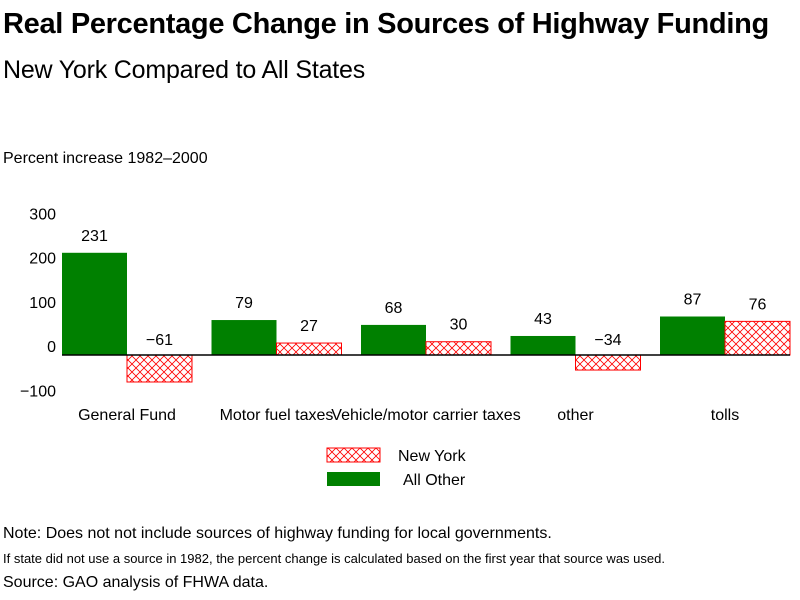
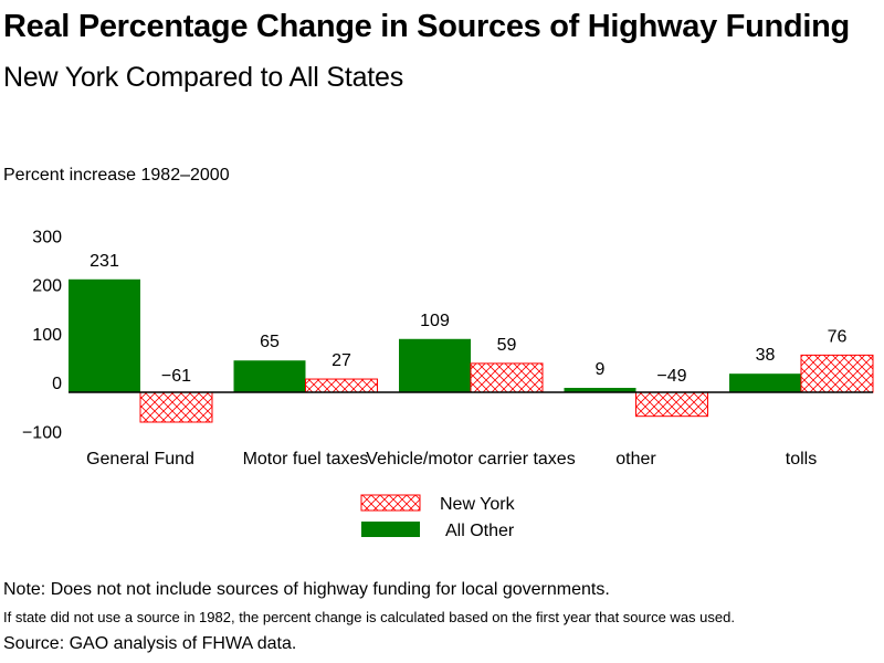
All Other/Motor fuel taxes: 79 -> 65
All Other/Vehicle/motor carrier taxes: 68 -> 109
New York/Vehicle/motor carrier taxes: 30 -> 59
All Other/other: 43 -> 9
New York/other: −34 -> −49
All Other/tolls: 87 -> 38
